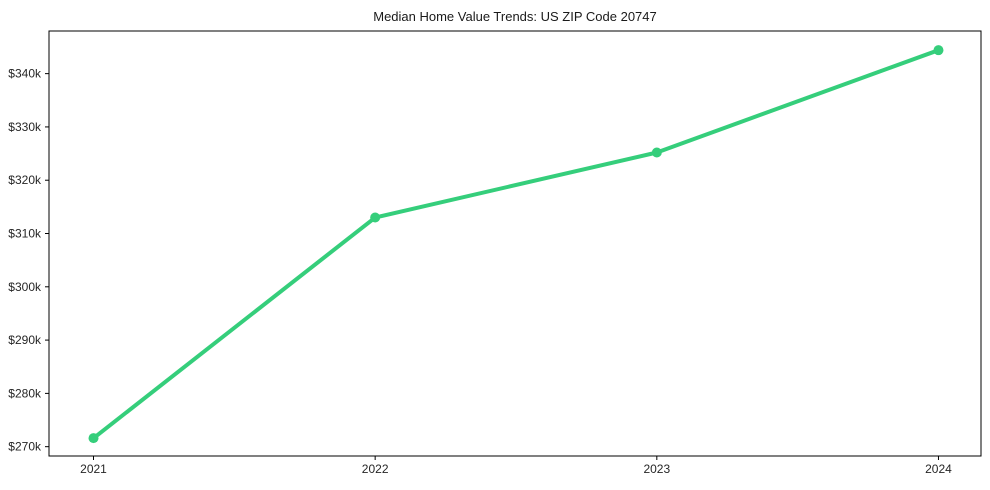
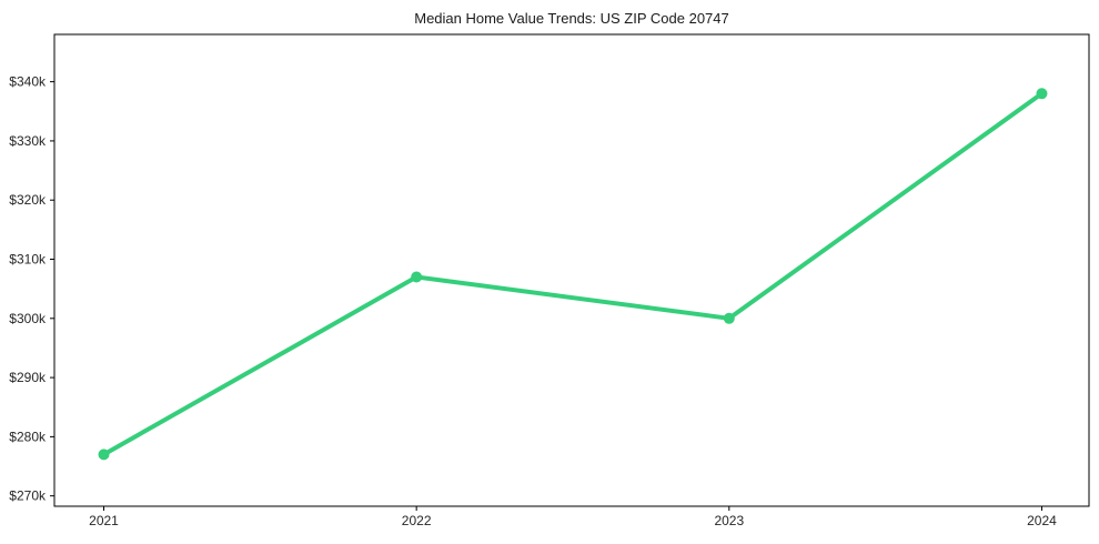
2021: $272k -> $277k
2022: $313k -> $307k
2023: $325k -> $300k
2024: $344k -> $338k
